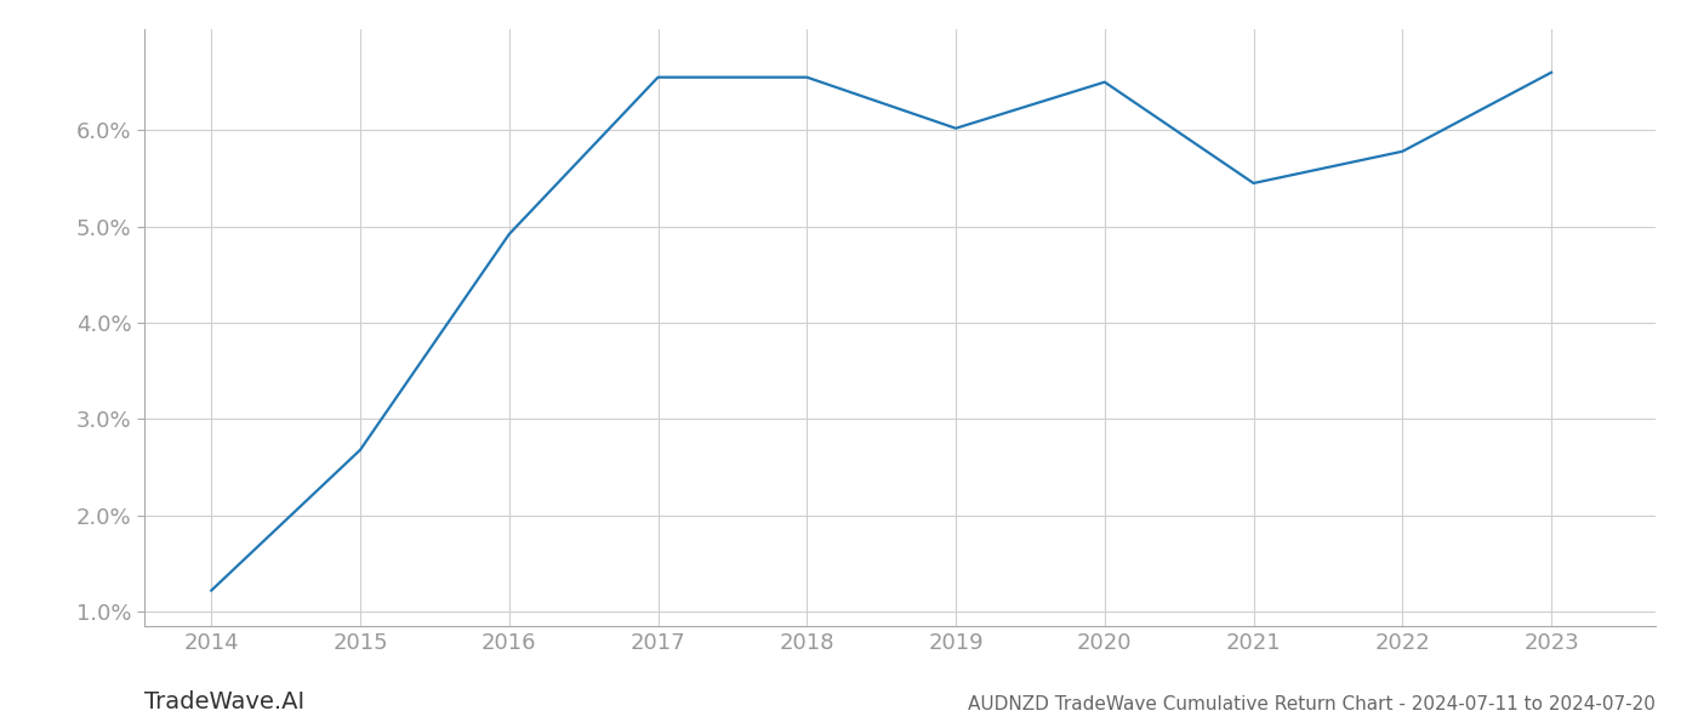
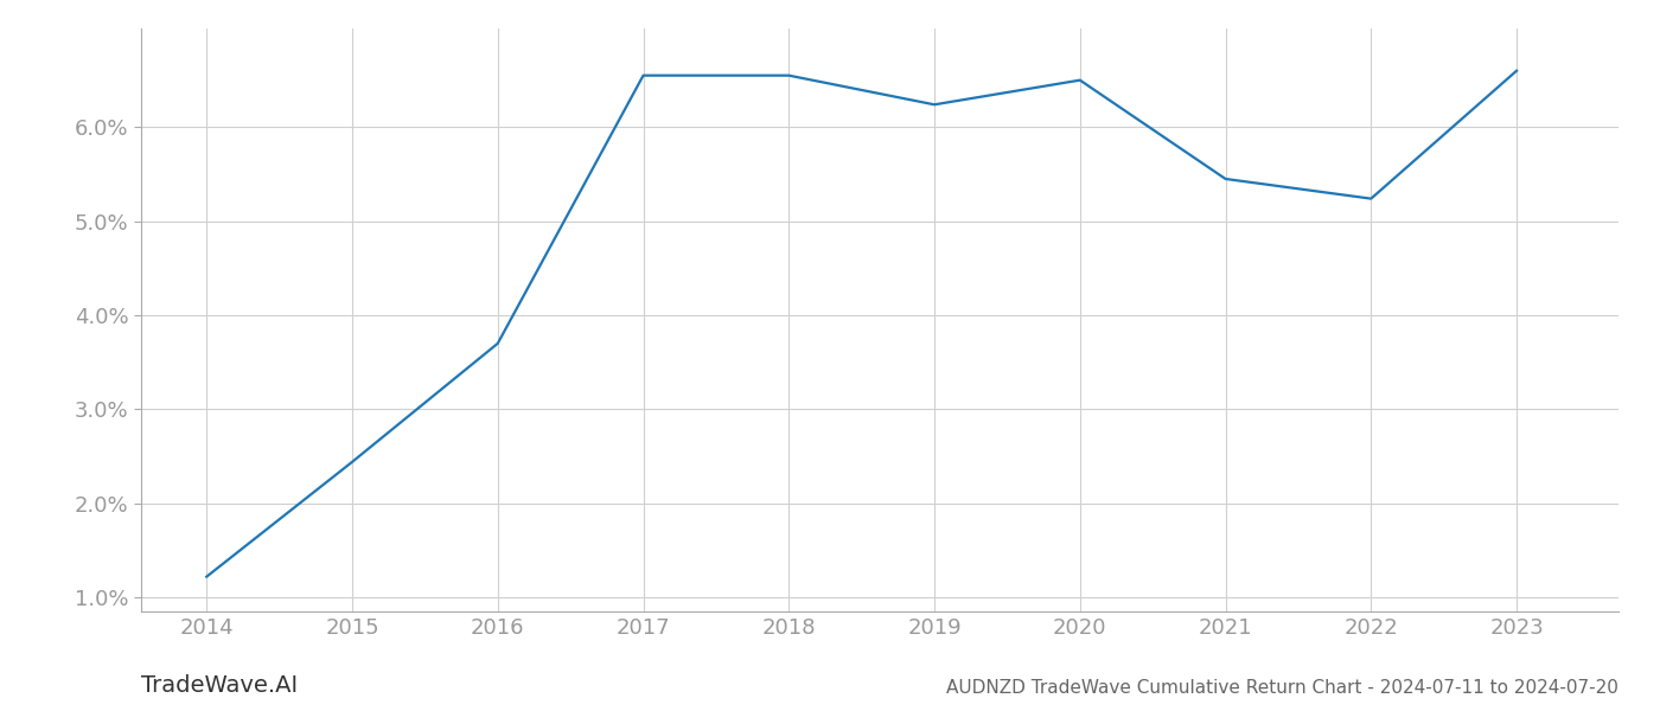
2015: 2.68% -> 2.44%
2016: 4.92% -> 3.70%
2019: 6.02% -> 6.24%
2022: 5.78% -> 5.24%
